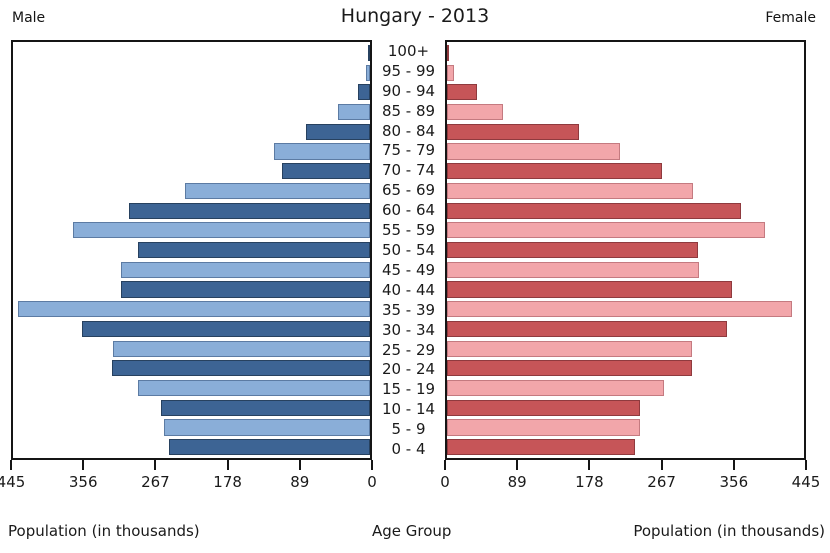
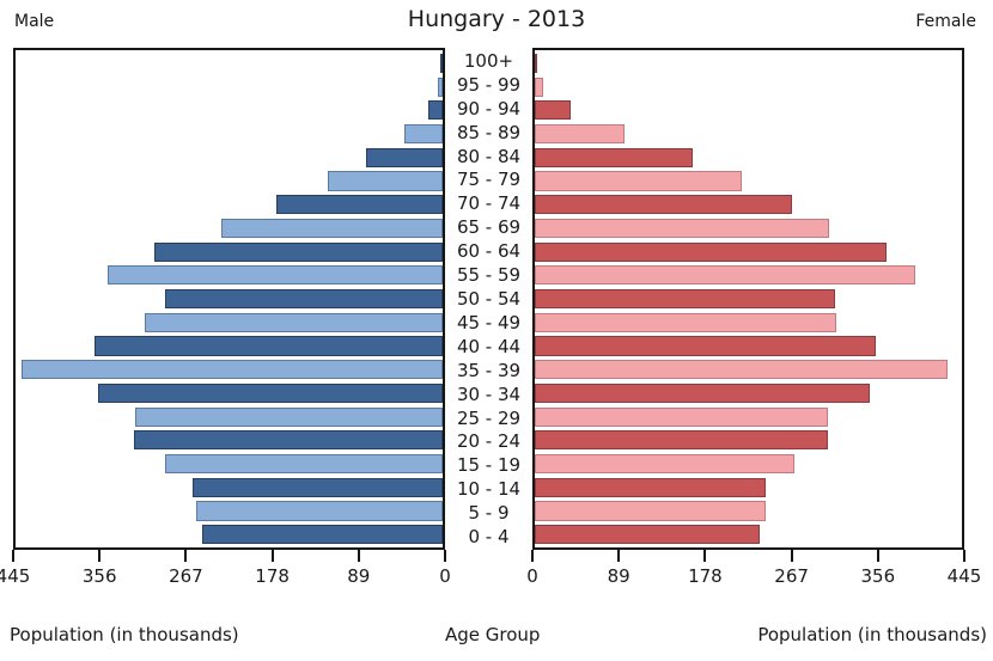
Female/85 - 89: 70 -> 90
Male/70 - 74: 110 -> 170
Male/55 - 59: 370 -> 350
Male/40 - 44: 310 -> 360
